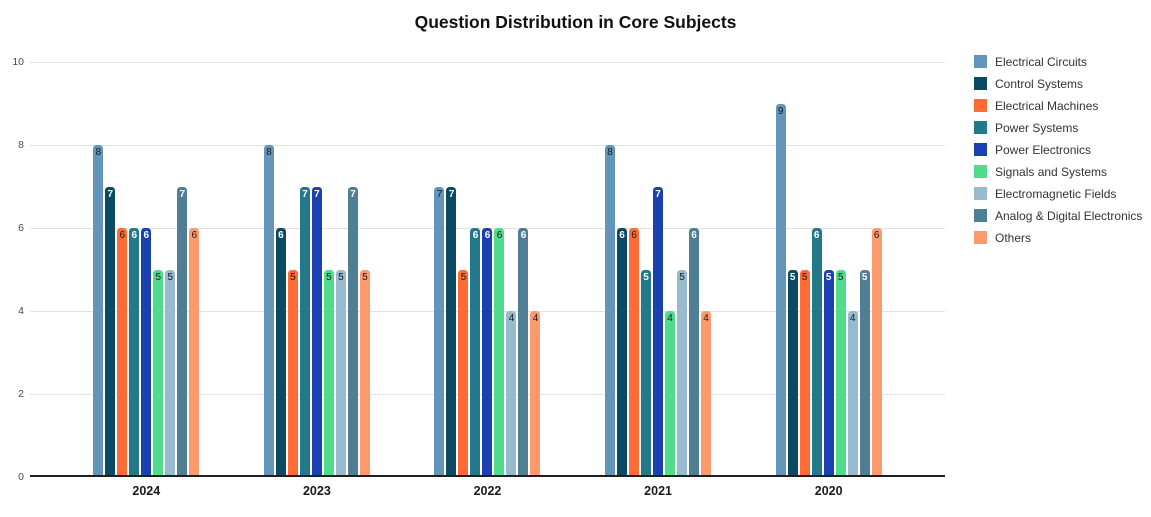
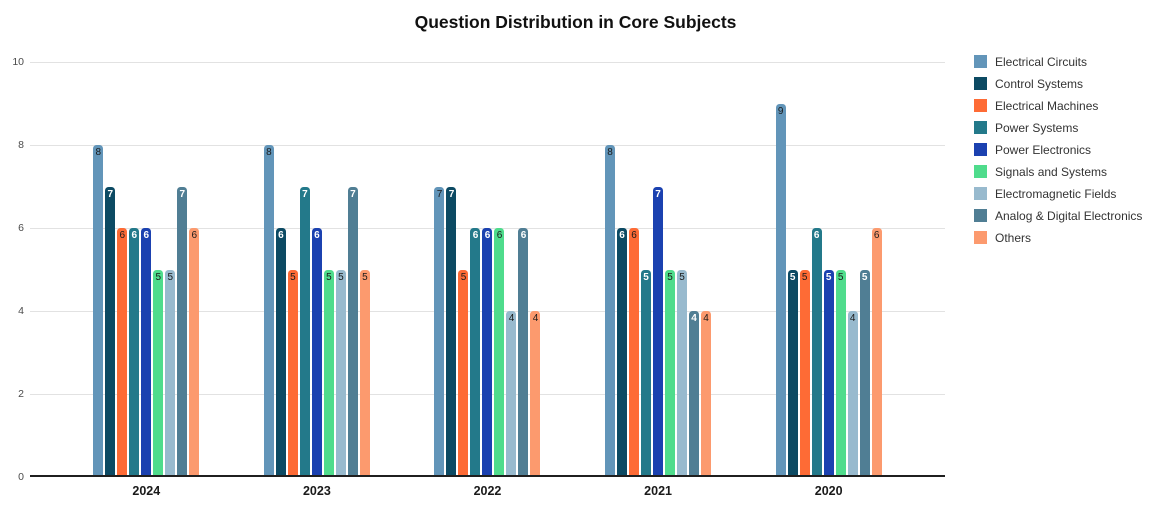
Power Electronics/2023: 7 -> 6
Signals and Systems/2021: 4 -> 5
Analog & Digital Electronics/2021: 6 -> 4
